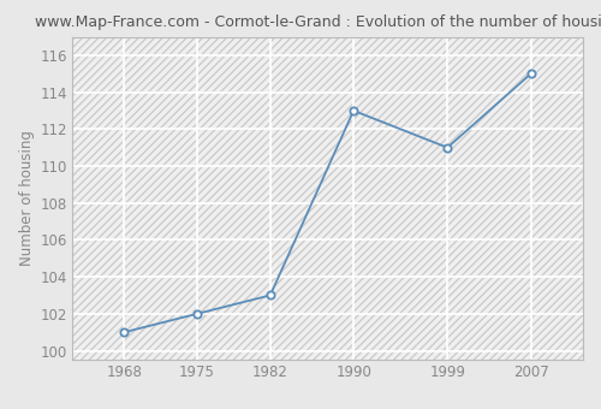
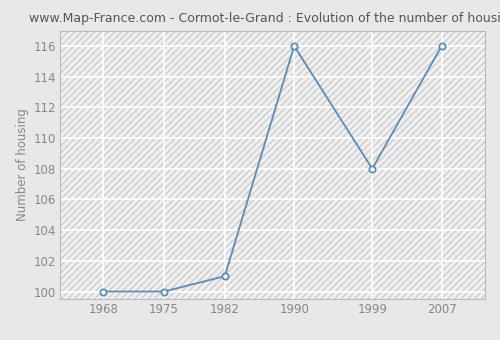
1968: 101 -> 100
1975: 102 -> 100
1982: 103 -> 101
1990: 113 -> 116
1999: 111 -> 108
2007: 115 -> 116
